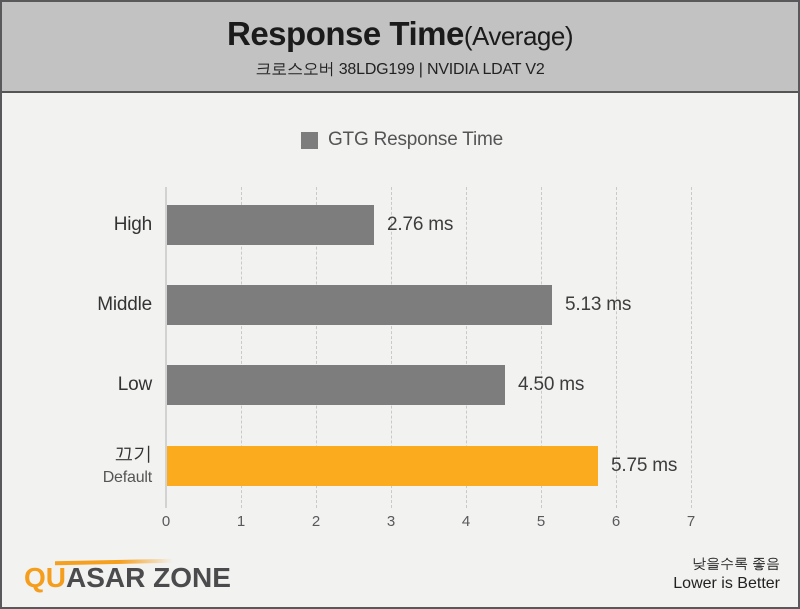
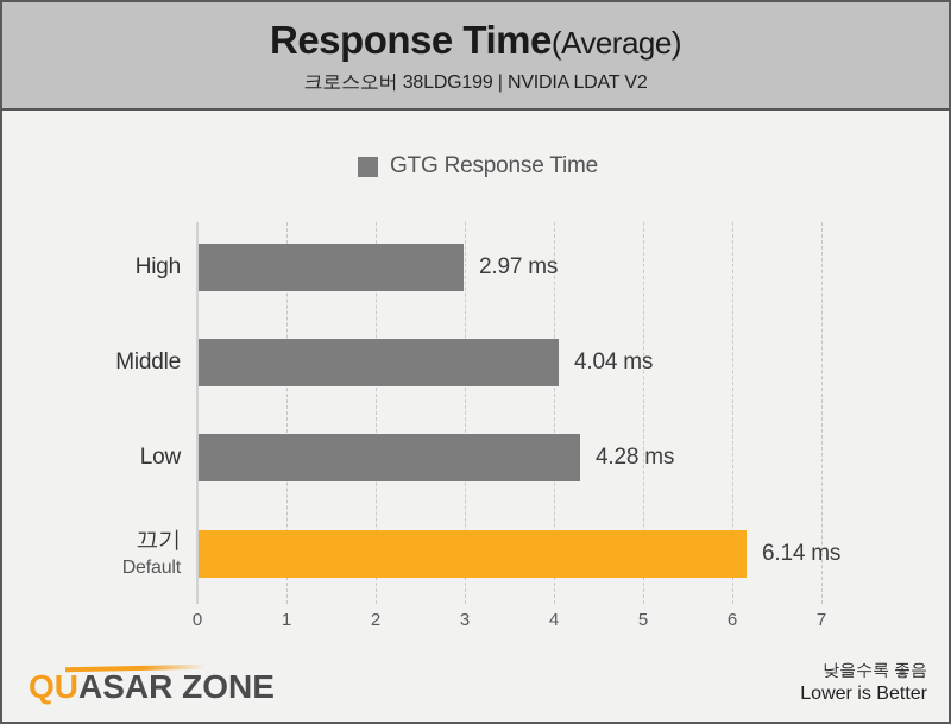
High: 2.76 -> 2.97
Middle: 5.13 -> 4.04
Low: 4.50 -> 4.28
끄기: 5.75 -> 6.14
